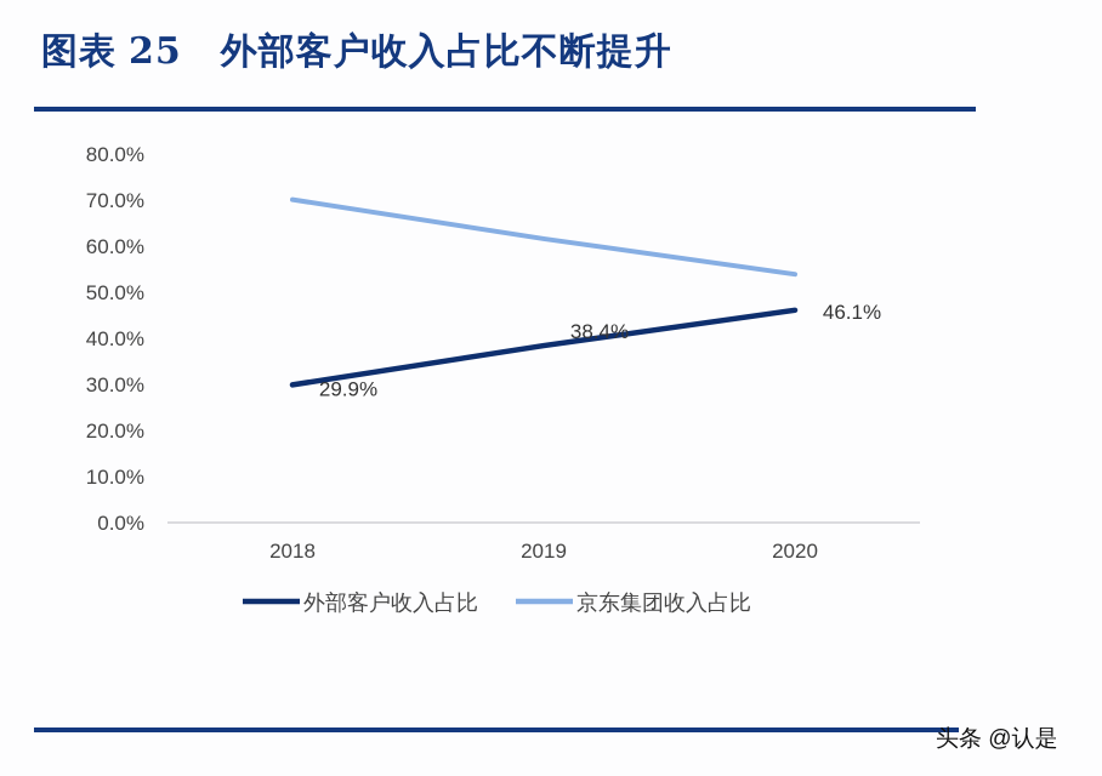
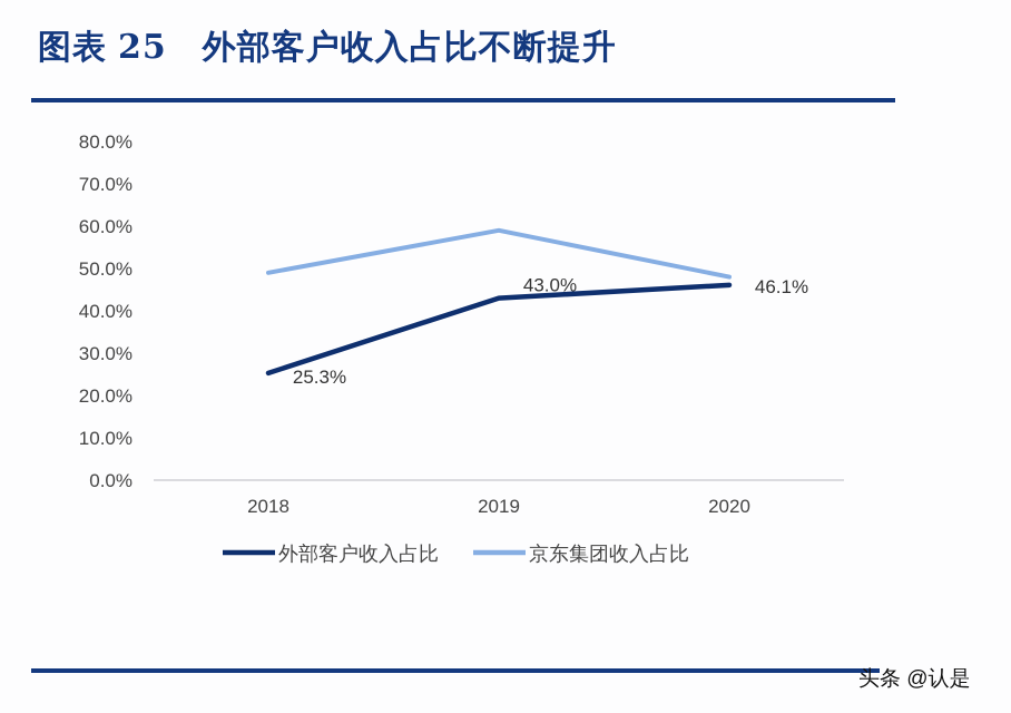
外部客户收入占比/2018: 29.9% -> 25.3%
京东集团收入占比/2018: 70% -> 49%
外部客户收入占比/2019: 38.4% -> 43.0%
京东集团收入占比/2019: 62% -> 59%
京东集团收入占比/2020: 54% -> 48%
